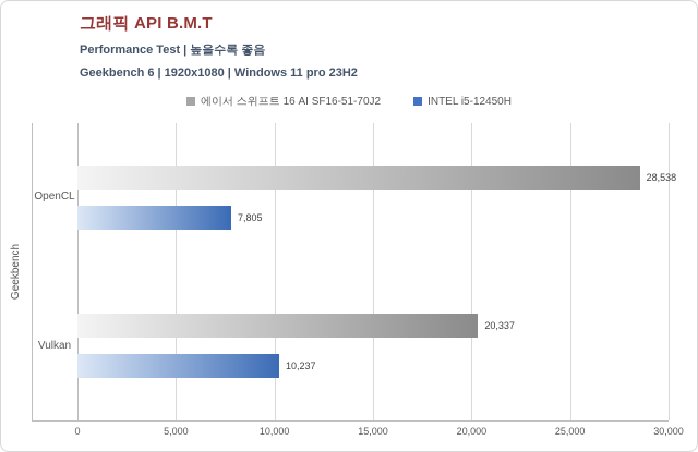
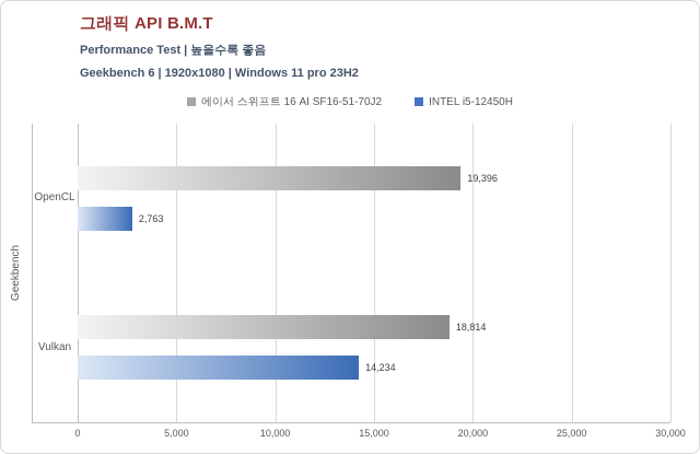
에이서 스위프트 16 AI SF16-51-70J2/OpenCL: 28,538 -> 19,396
INTEL i5-12450H/OpenCL: 7,805 -> 2,763
에이서 스위프트 16 AI SF16-51-70J2/Vulkan: 20,337 -> 18,814
INTEL i5-12450H/Vulkan: 10,237 -> 14,234
